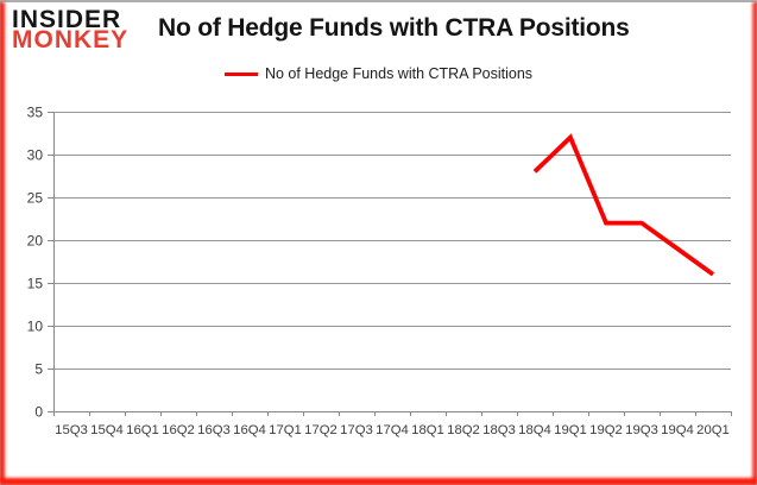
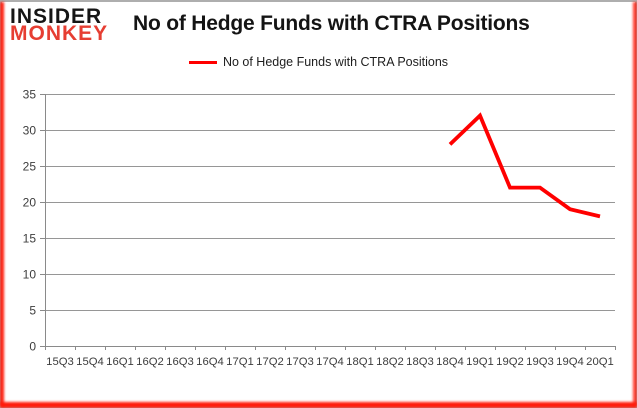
20Q1: 16 -> 18
